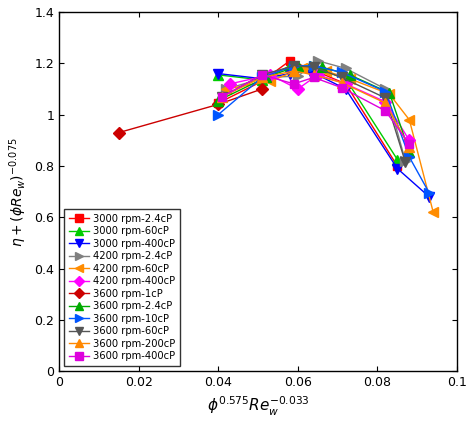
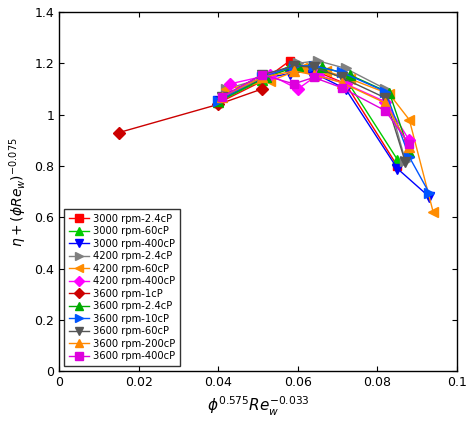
3000 rpm-60cP/0.04: 1.155 -> 1.050
3000 rpm-400cP/0.04: 1.160 -> 1.055
3600 rpm-10cP/0.04: 1.000 -> 1.055
4200 rpm-2.4cP/0.06: 1.150 -> 1.200
